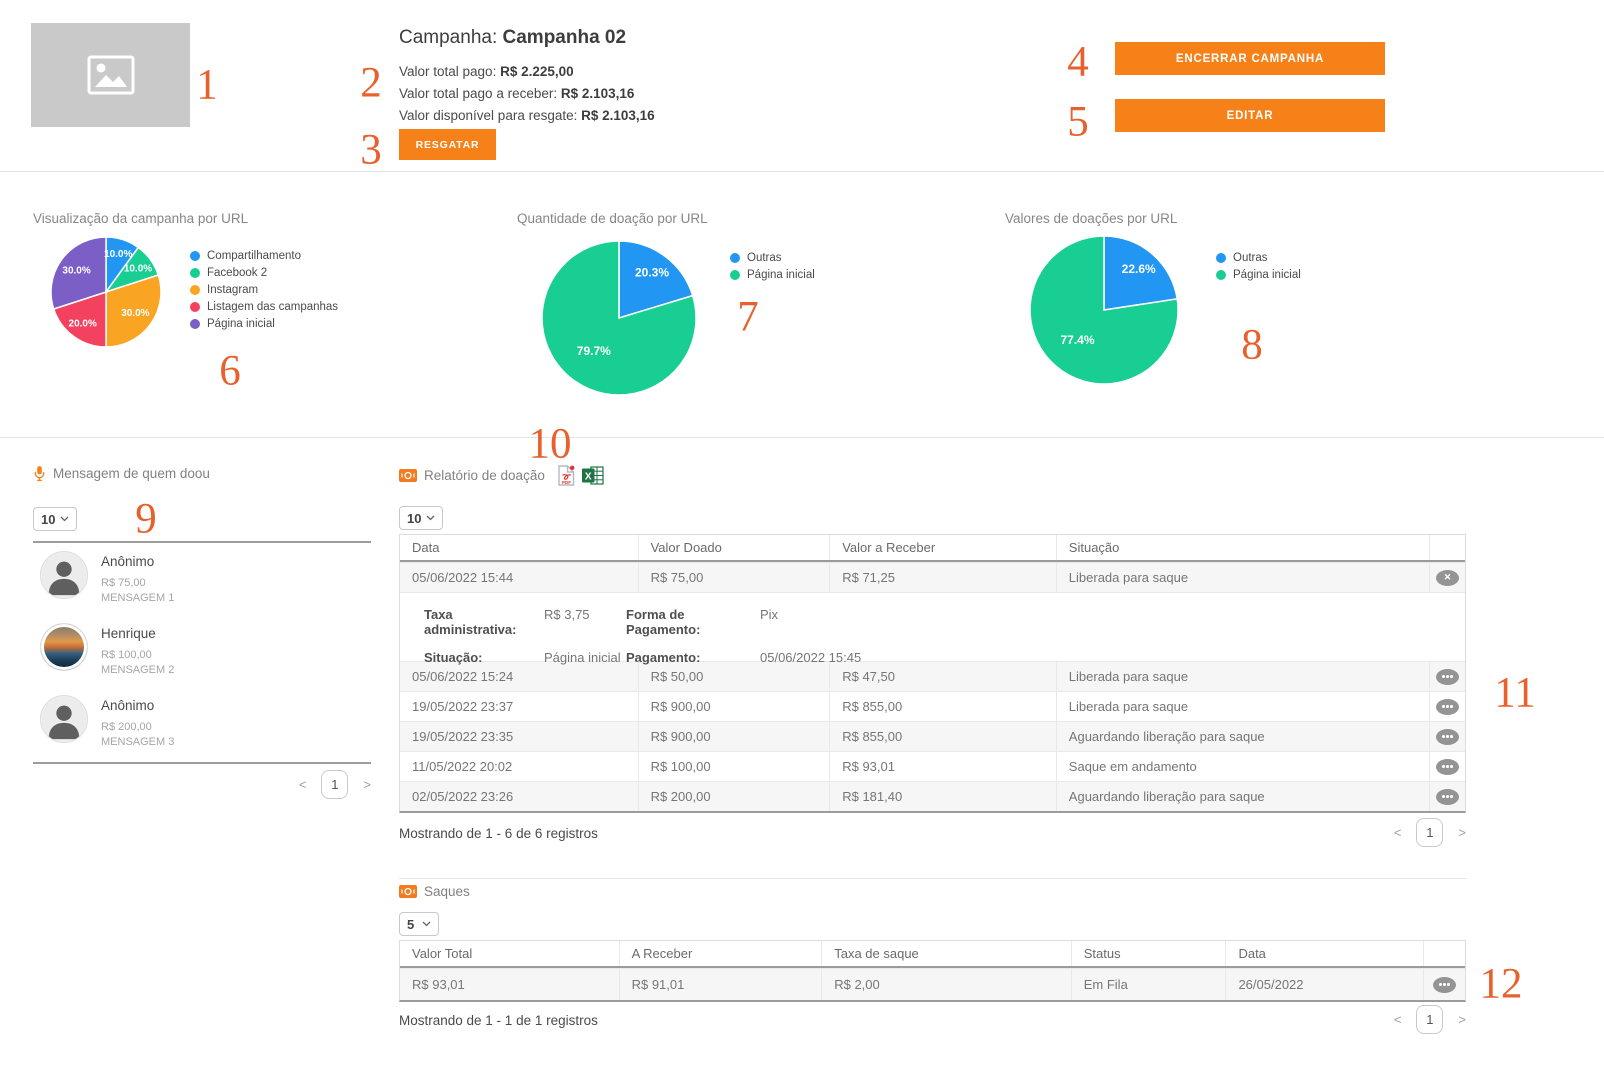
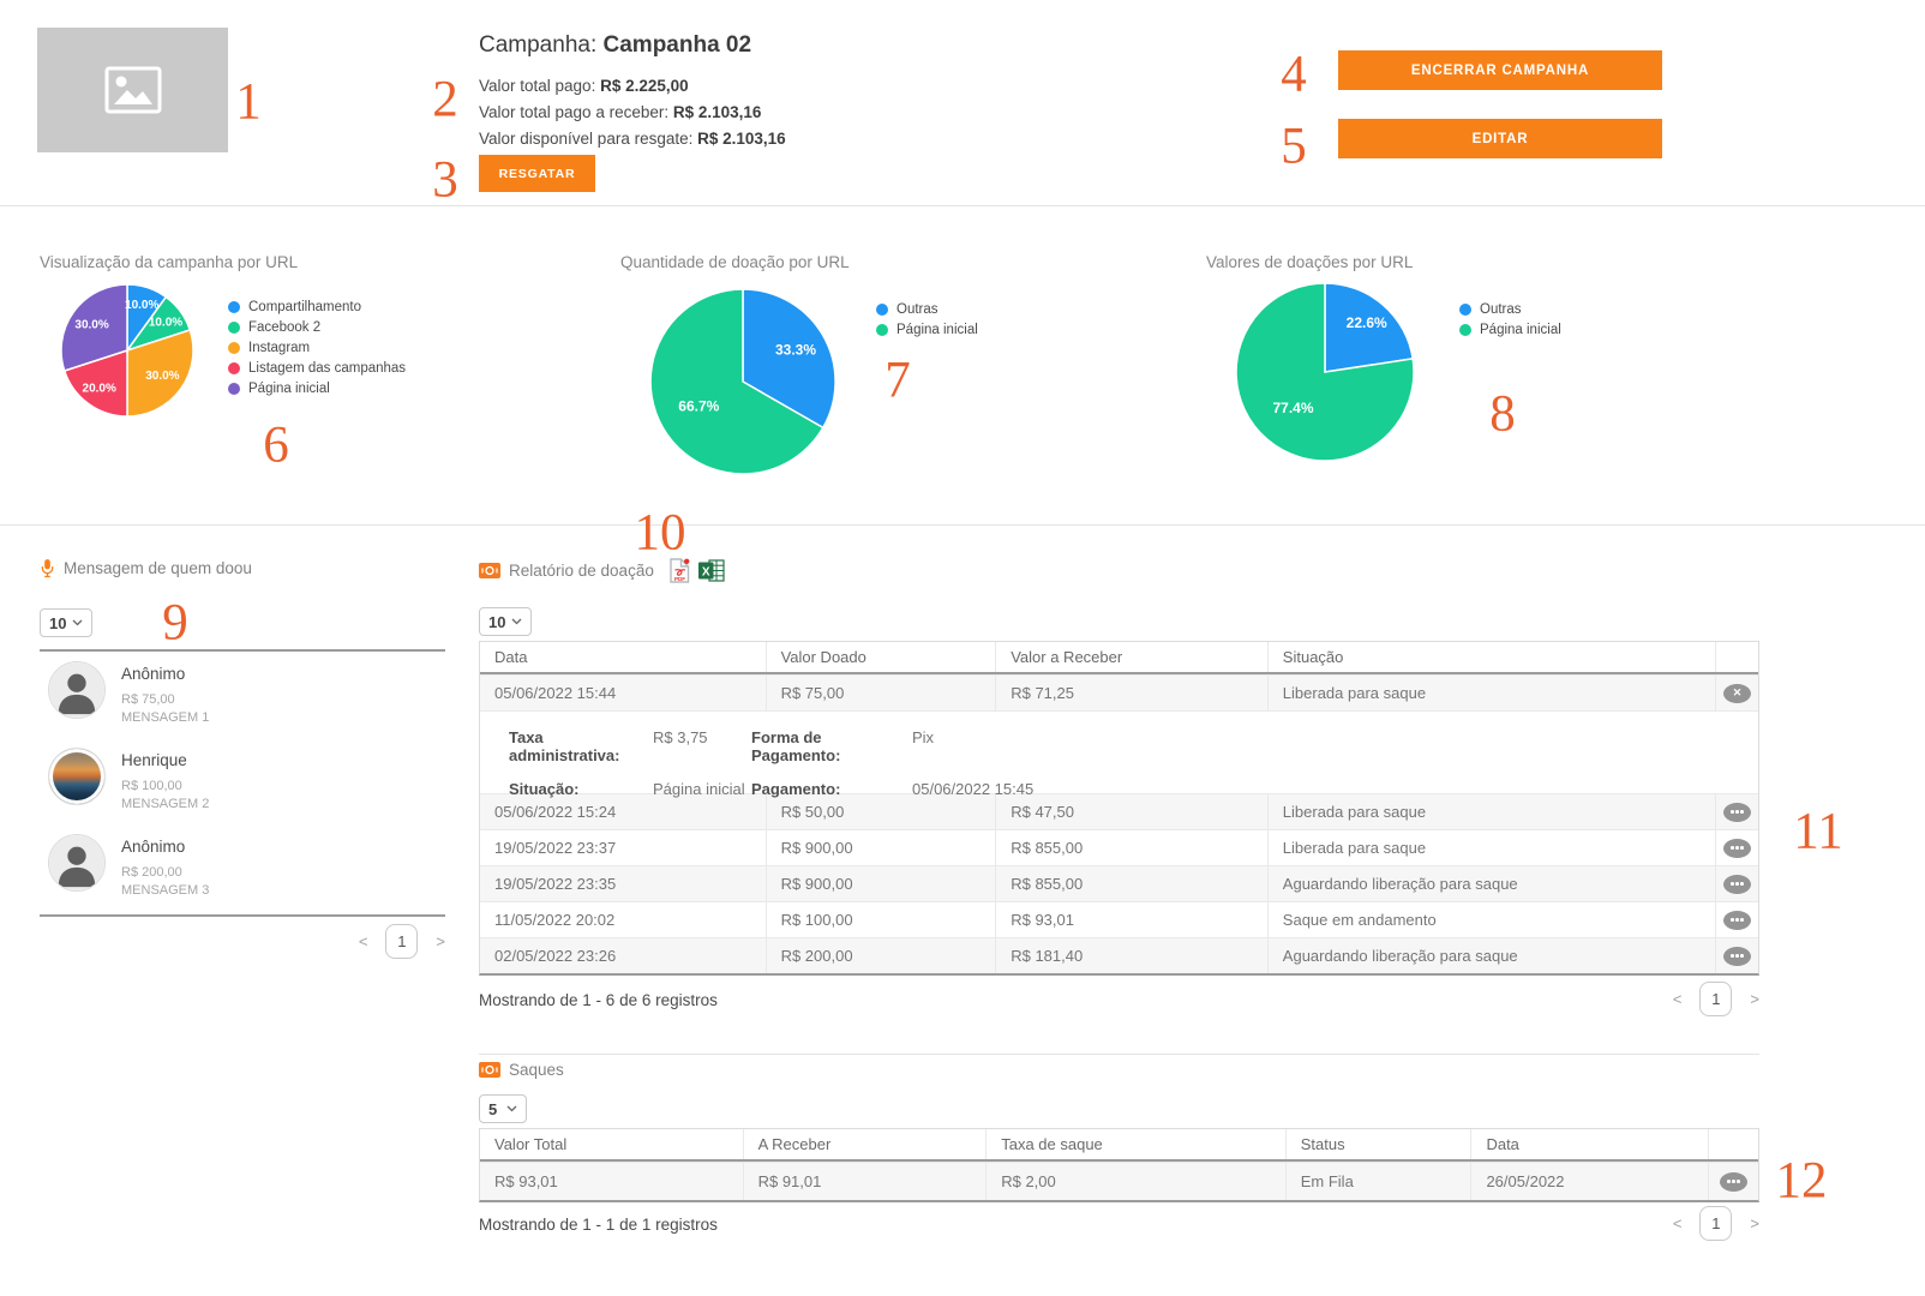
Quantidade de doação por URL/Outras: 20.3% -> 33.3%
Quantidade de doação por URL/Página inicial: 79.7% -> 66.7%
